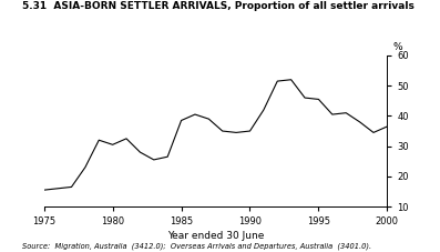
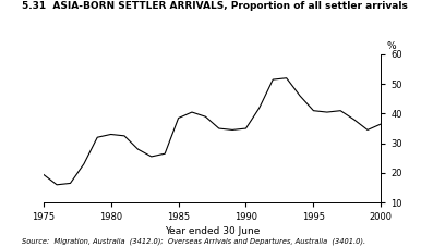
1975: 15.5 -> 19.5
1980: 30.5 -> 33.0
1995: 45.5 -> 41.0
